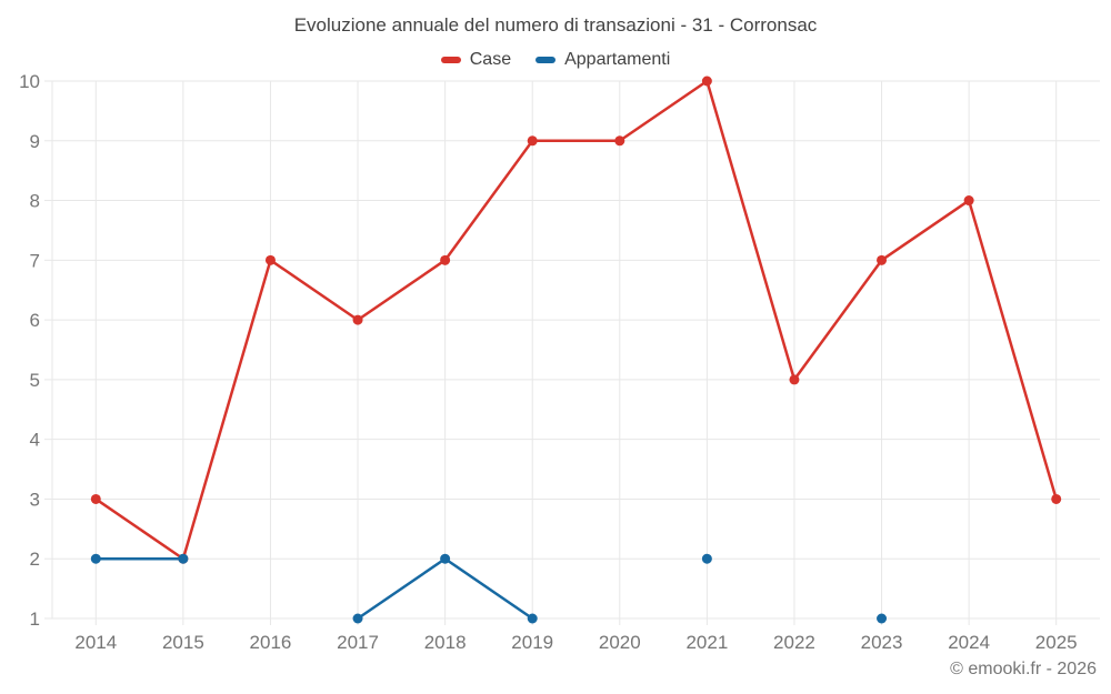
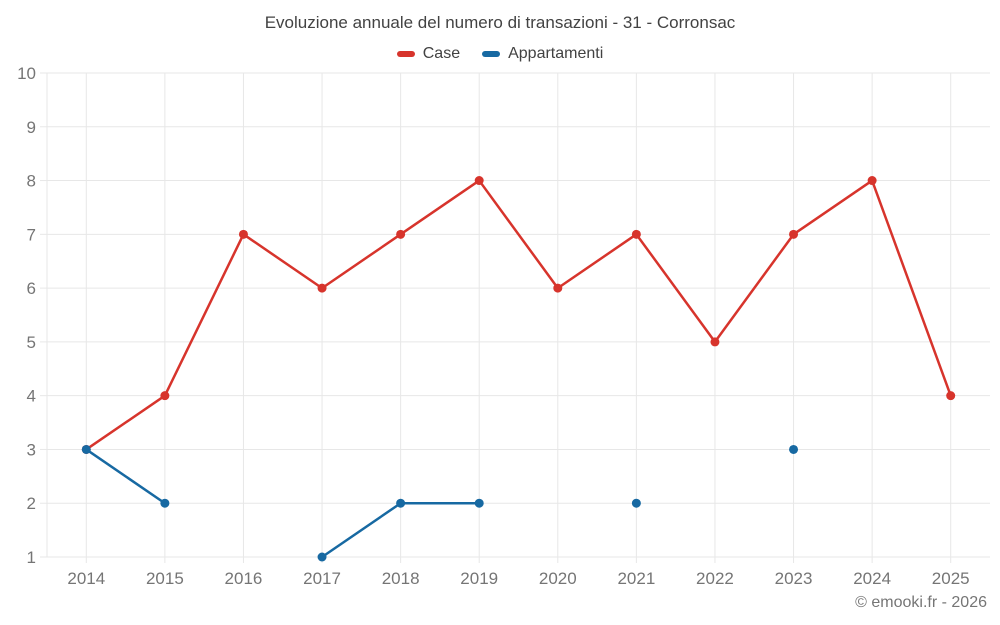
Appartamenti/2014: 2 -> 3
Case/2015: 2 -> 4
Case/2019: 9 -> 8
Appartamenti/2019: 1 -> 2
Case/2020: 9 -> 6
Case/2021: 10 -> 7
Appartamenti/2023: 1 -> 3
Case/2025: 3 -> 4
